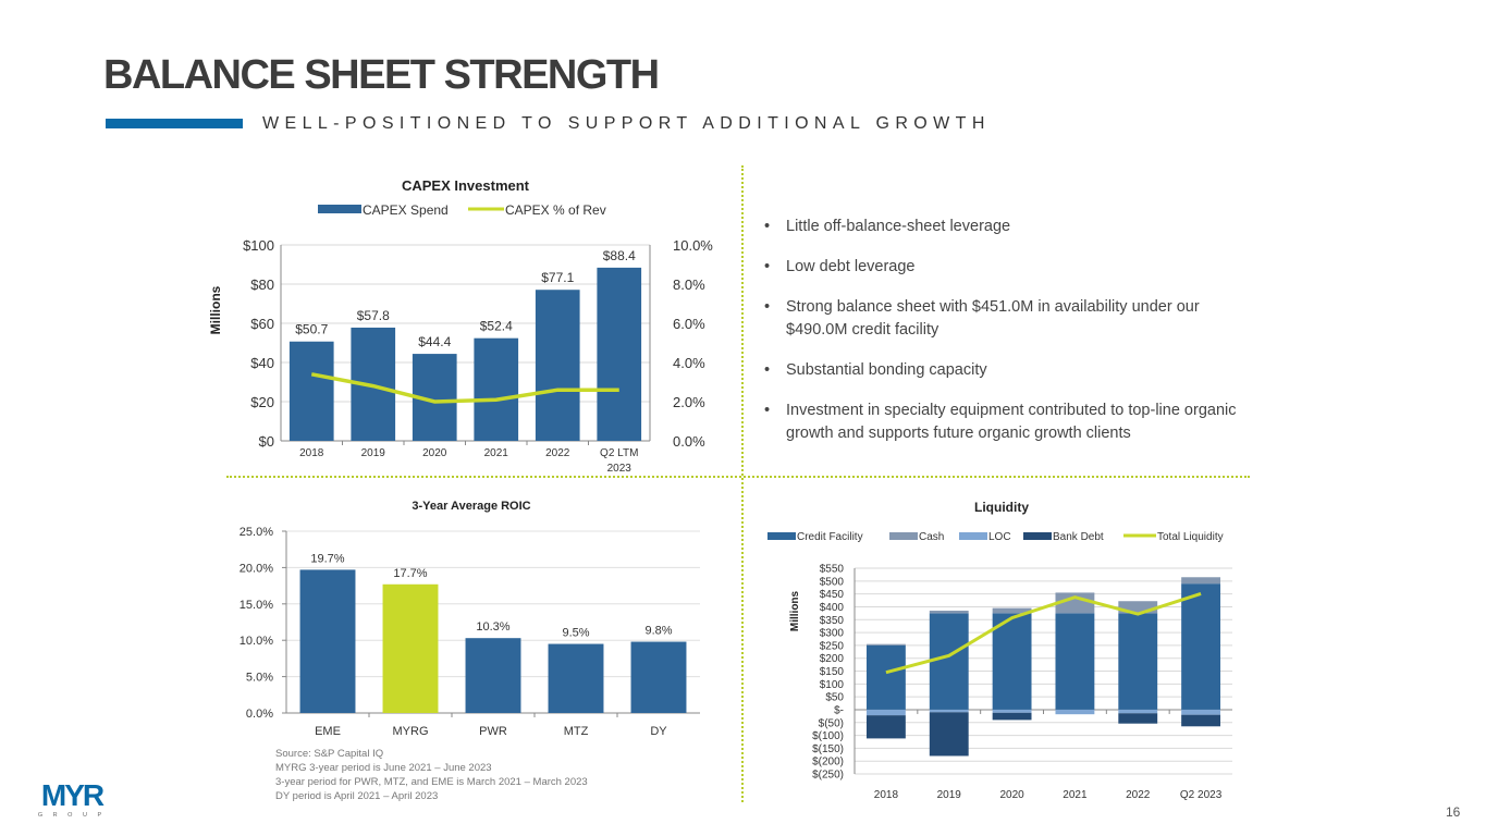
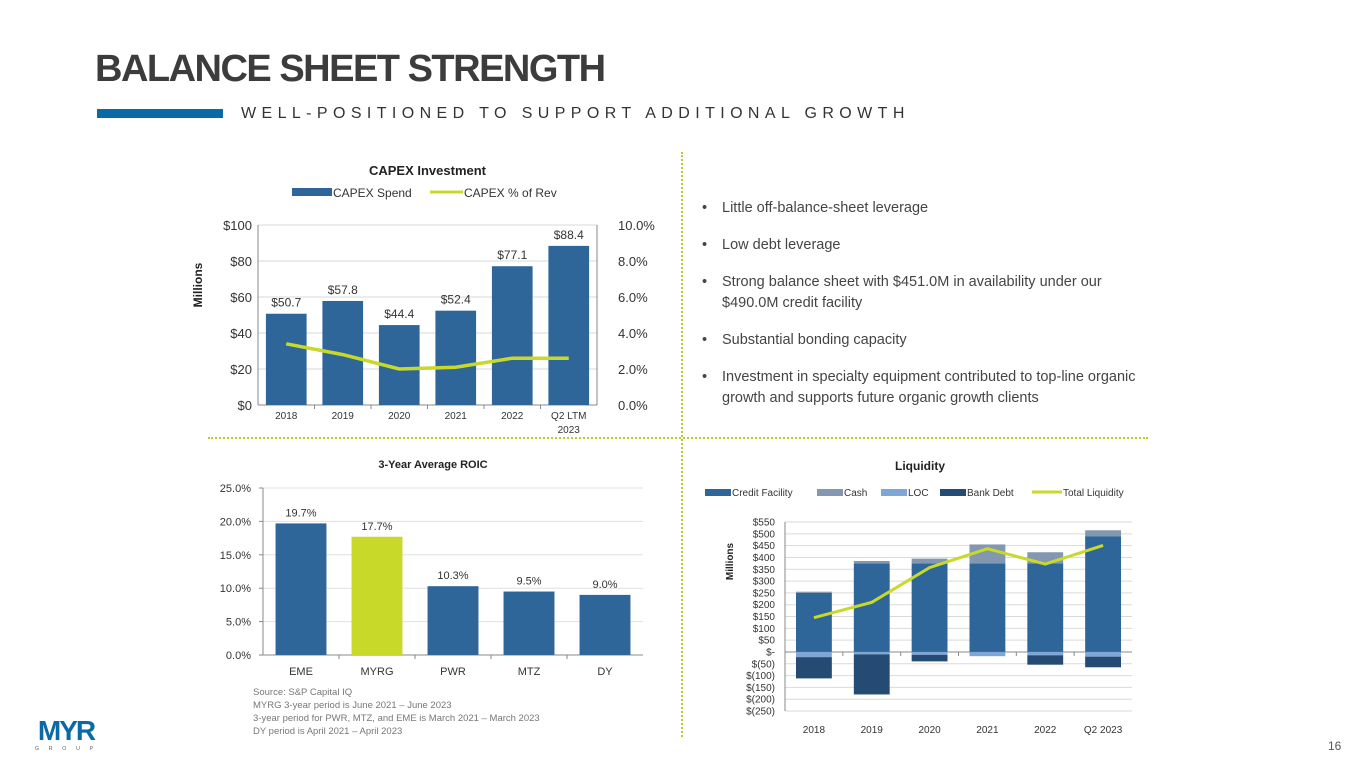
3-Year Average ROIC/DY: 9.8% -> 9.0%
